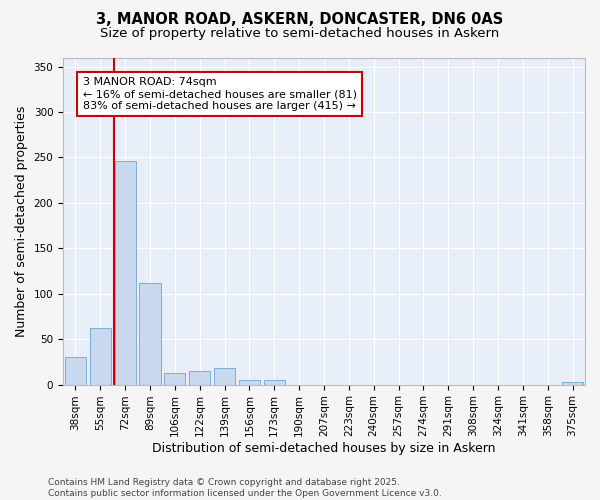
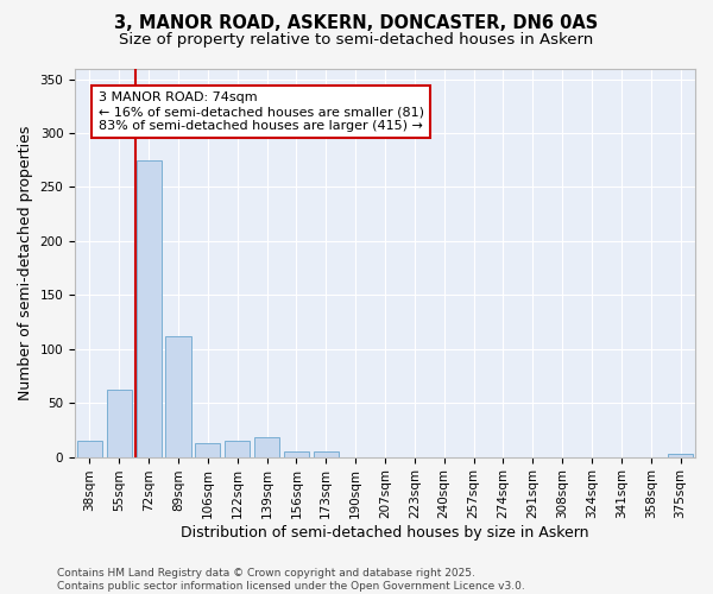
38sqm: 30 -> 15
72sqm: 246 -> 275
